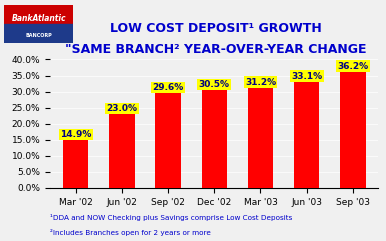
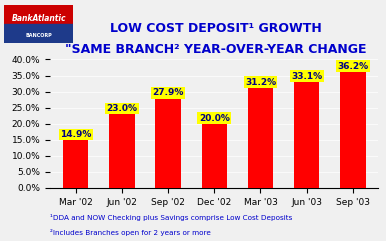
Sep '02: 29.6% -> 27.9%
Dec '02: 30.5% -> 20.0%
